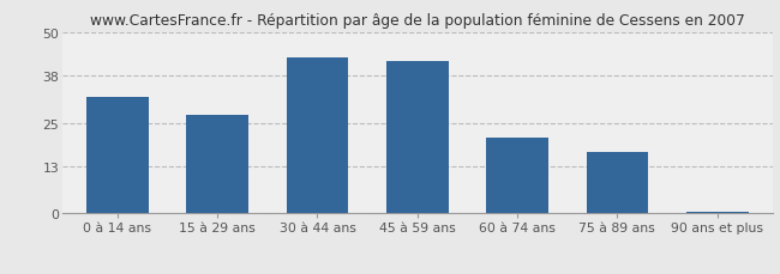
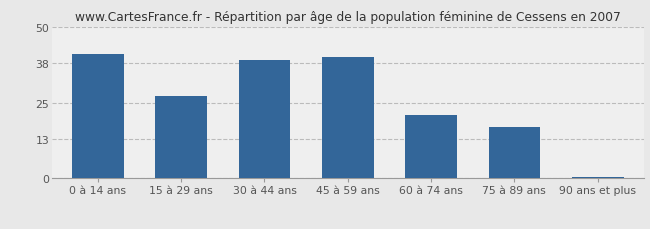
0 à 14 ans: 32.0 -> 41.0
30 à 44 ans: 43.0 -> 39.0
45 à 59 ans: 42.0 -> 40.0
